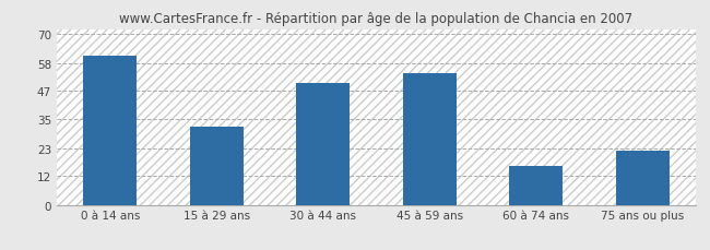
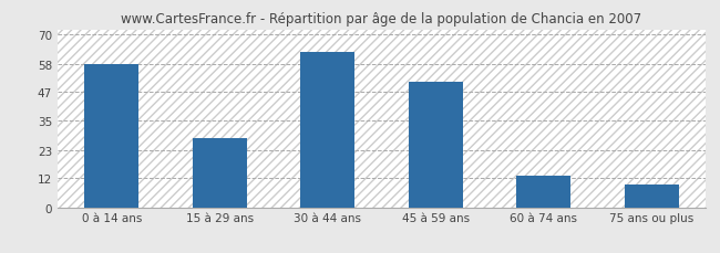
0 à 14 ans: 61 -> 58
15 à 29 ans: 32 -> 28
30 à 44 ans: 50 -> 63
45 à 59 ans: 54 -> 51
60 à 74 ans: 16 -> 13
75 ans ou plus: 22 -> 9
